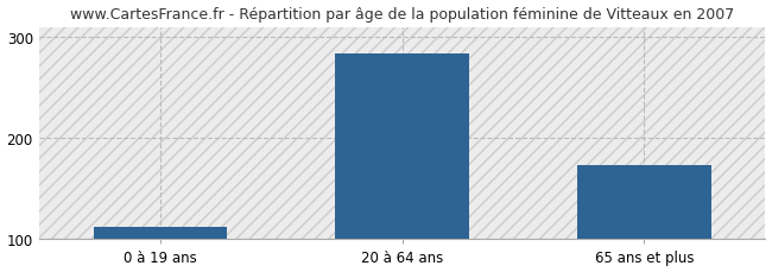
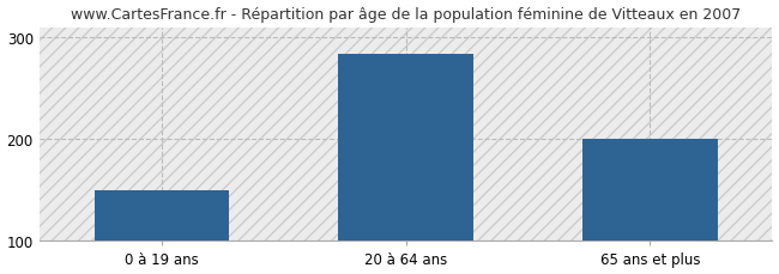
0 à 19 ans: 112 -> 150
65 ans et plus: 173 -> 200
